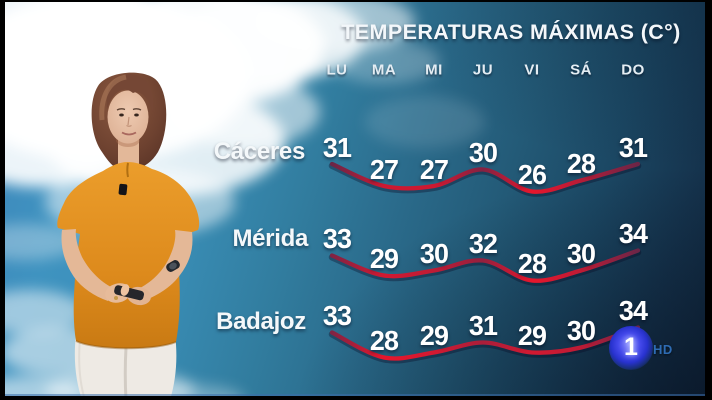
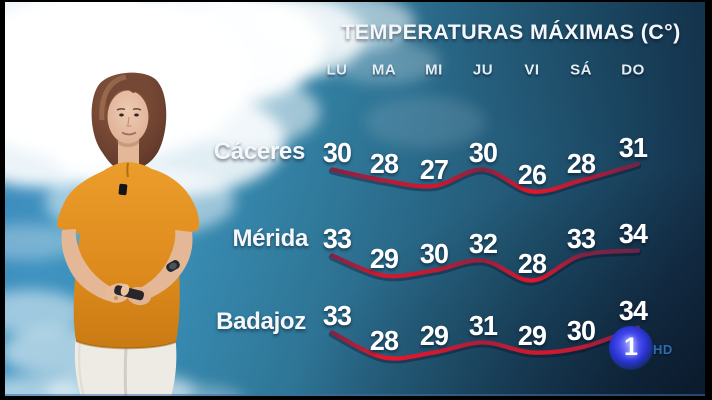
Cáceres/LU: 31 -> 30
Cáceres/MA: 27 -> 28
Mérida/SÁ: 30 -> 33
